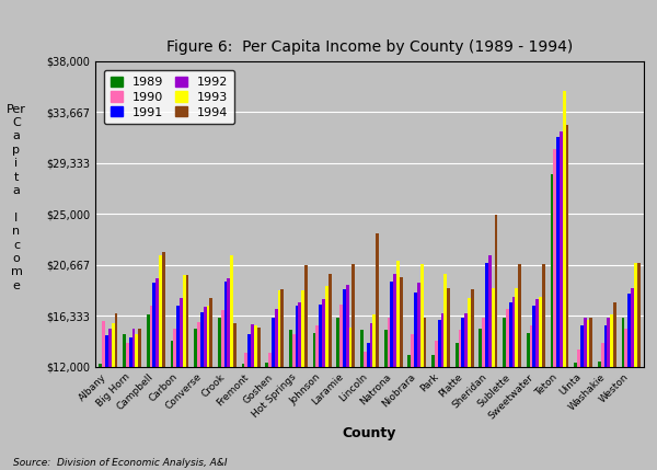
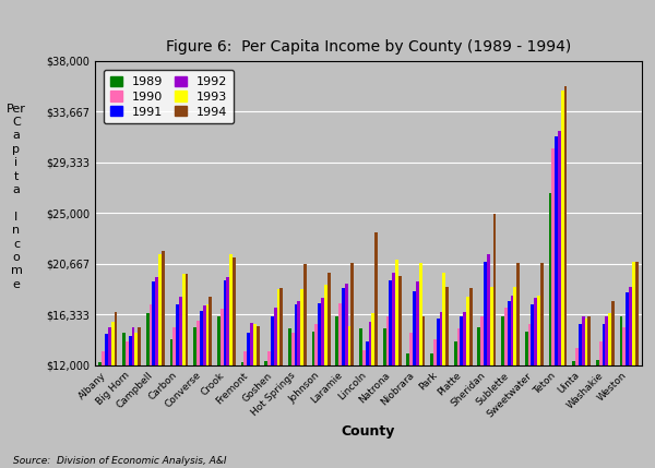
1990/Albany: $15,900 -> $13,200
1994/Crook: $15,700 -> $21,200
1989/Teton: $28,400 -> $26,700
1994/Teton: $32,600 -> $35,800
